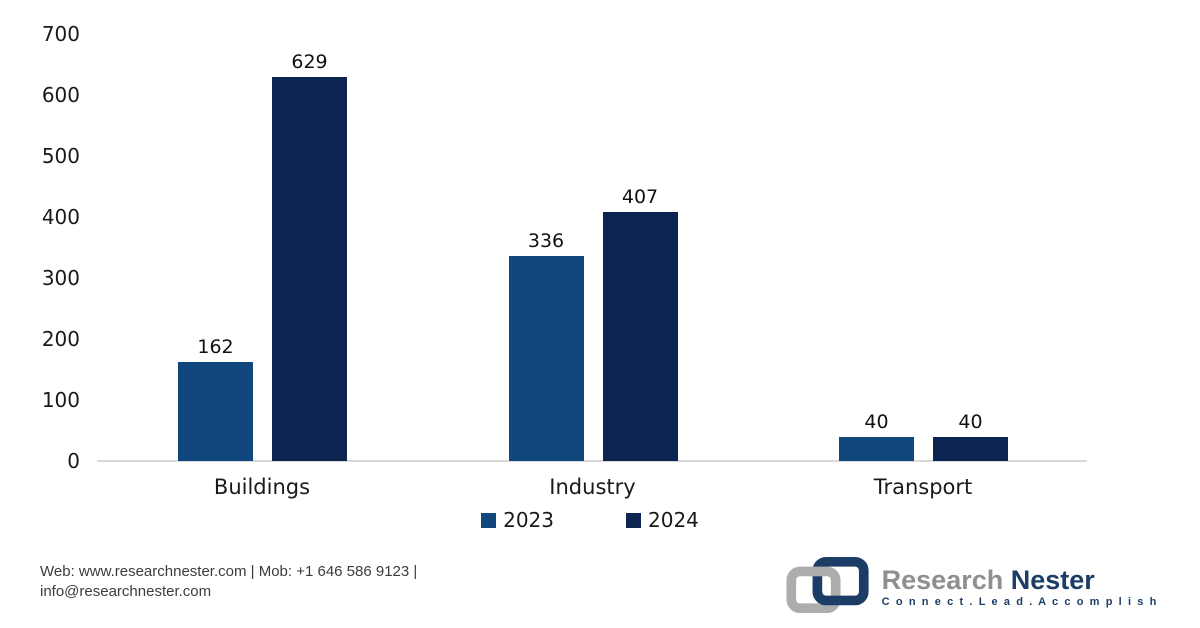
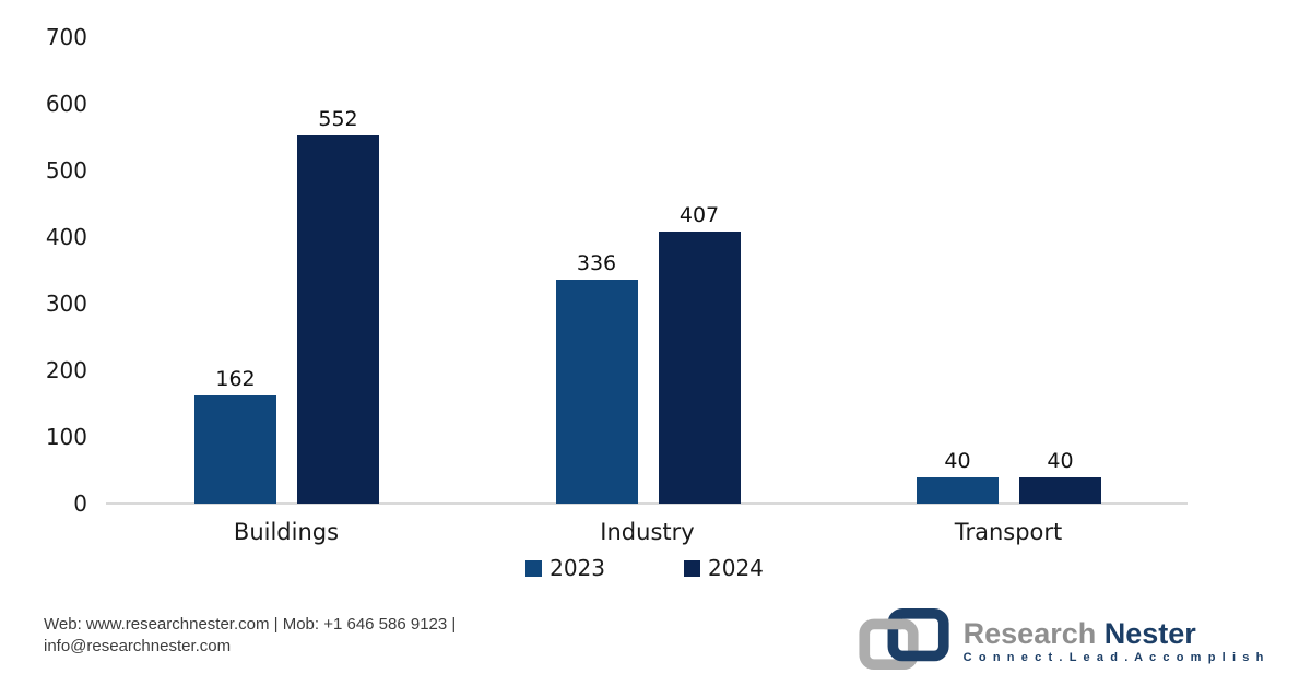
2024/Buildings: 629 -> 552
